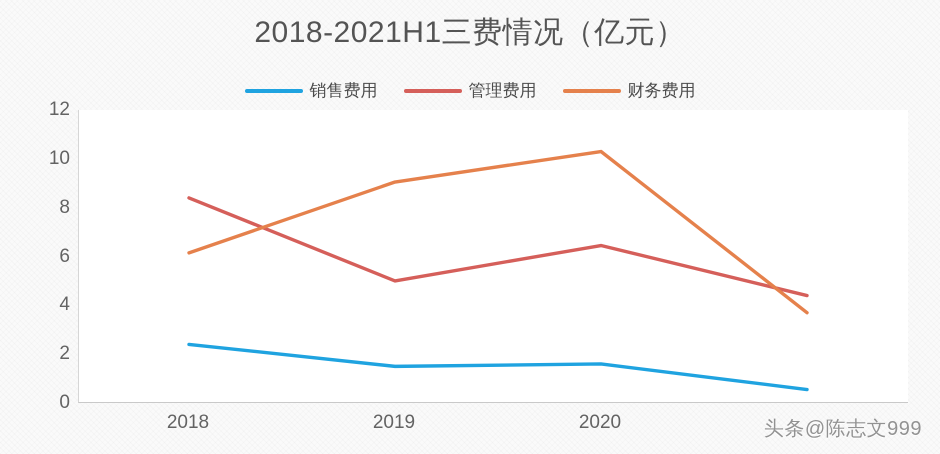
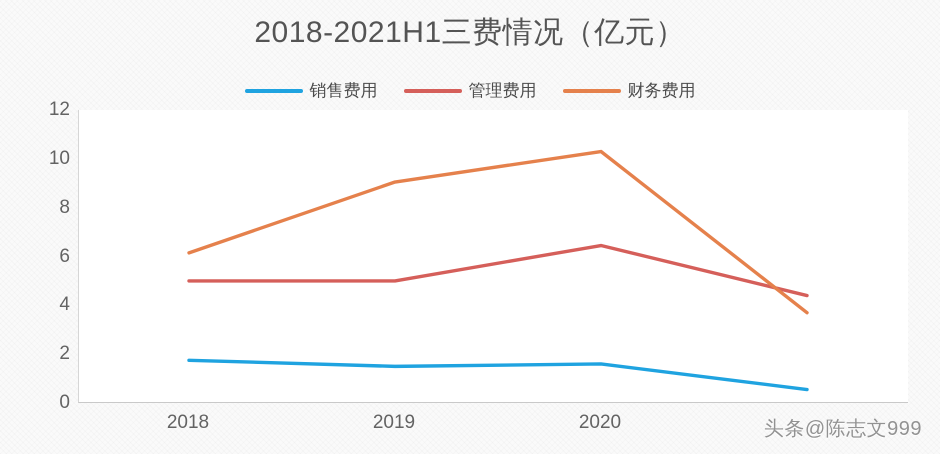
销售费用/2018: 2.4 -> 1.8
管理费用/2018: 8.4 -> 5.0
